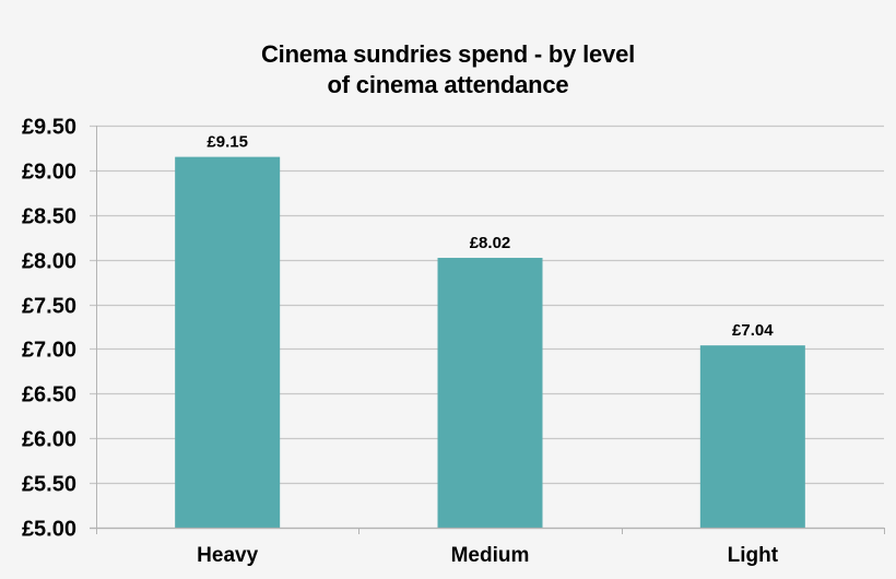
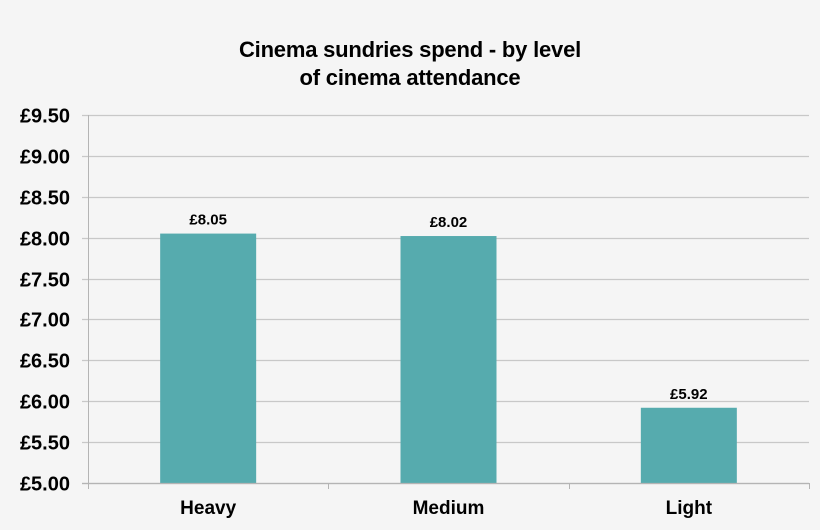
Heavy: £9.15 -> £8.05
Light: £7.04 -> £5.92
